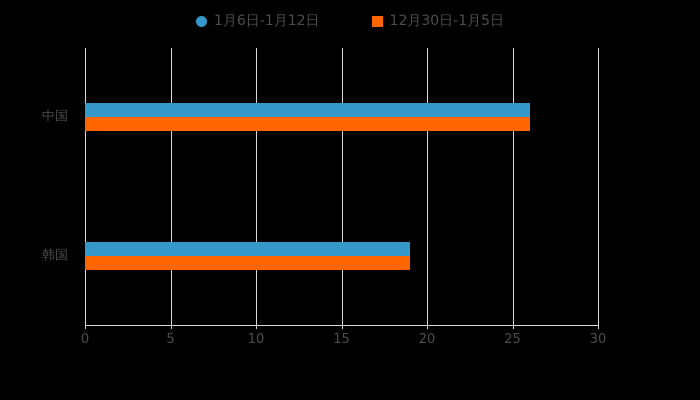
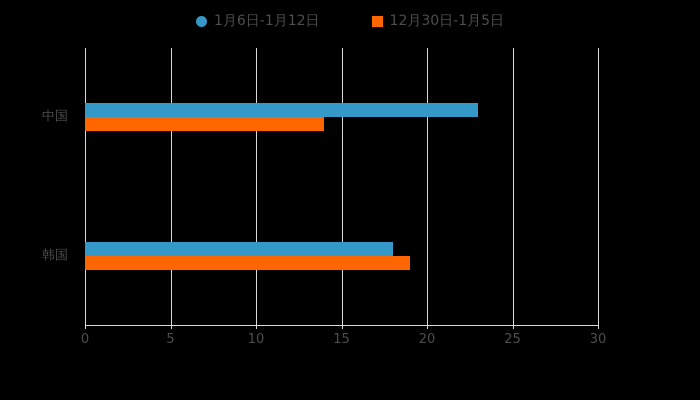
1月6日-1月12日/中国: 26 -> 23
12月30日-1月5日/中国: 26 -> 14
1月6日-1月12日/韩国: 19 -> 18
